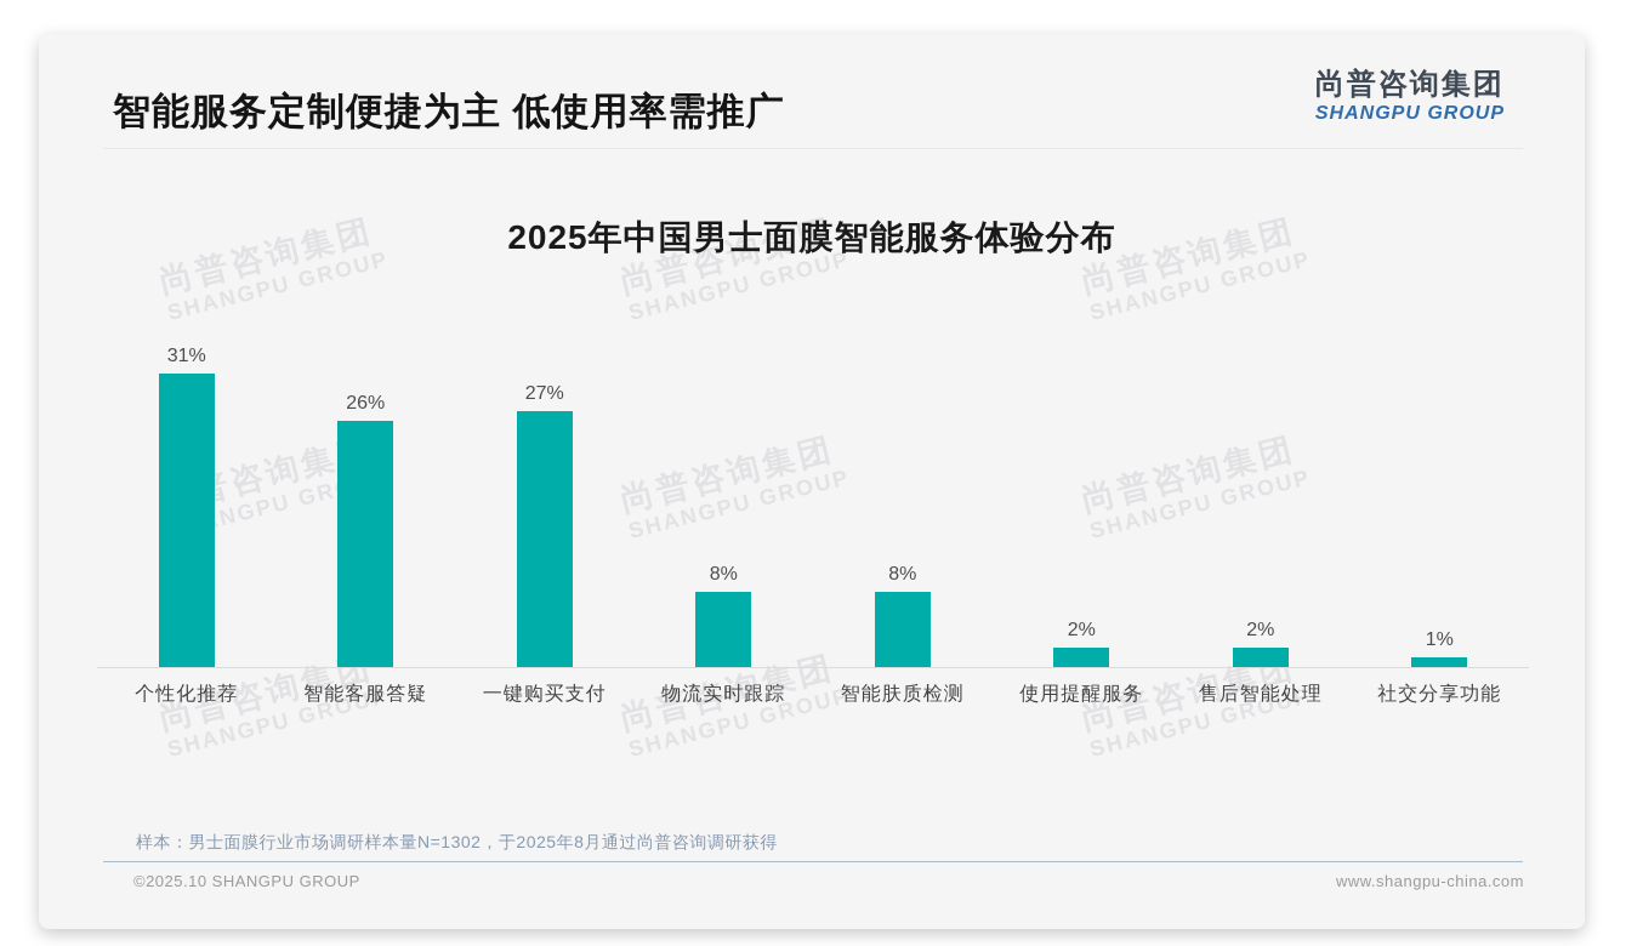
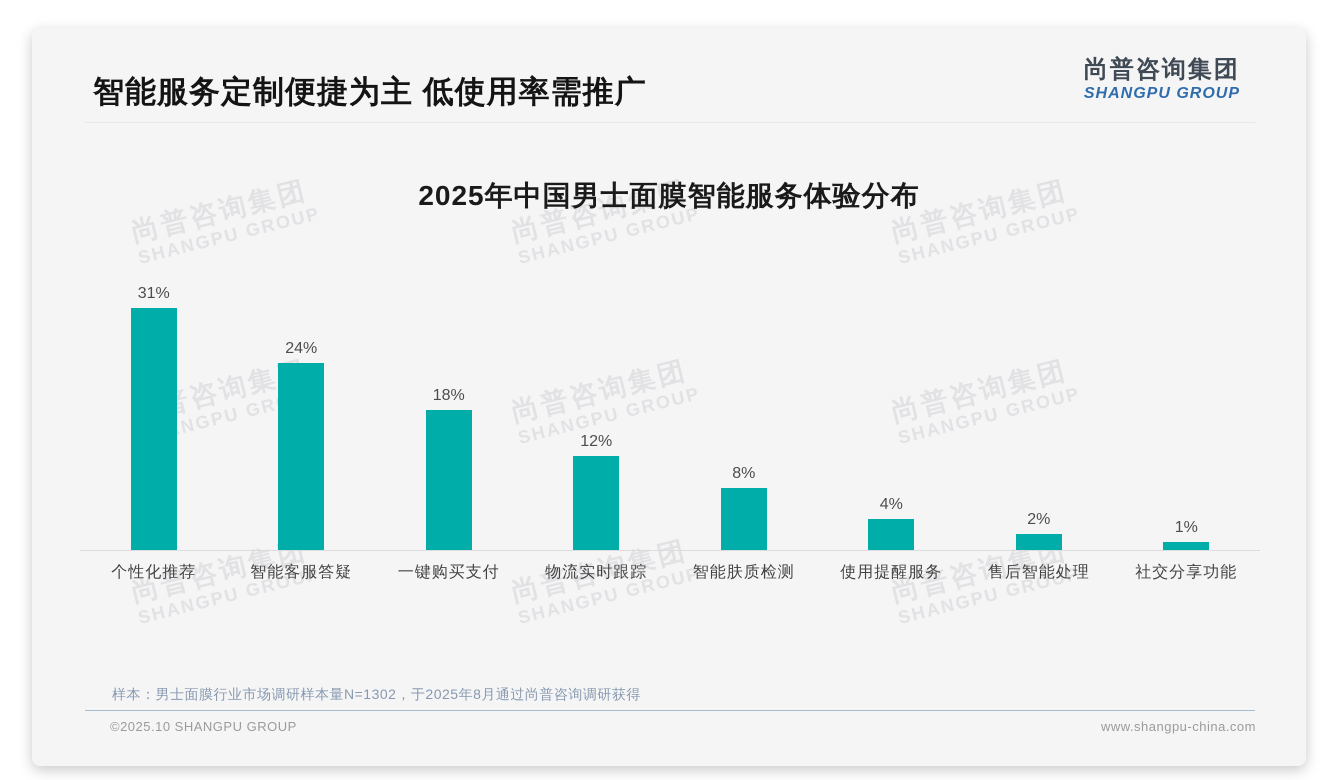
智能客服答疑: 26% -> 24%
一键购买支付: 27% -> 18%
物流实时跟踪: 8% -> 12%
使用提醒服务: 2% -> 4%
